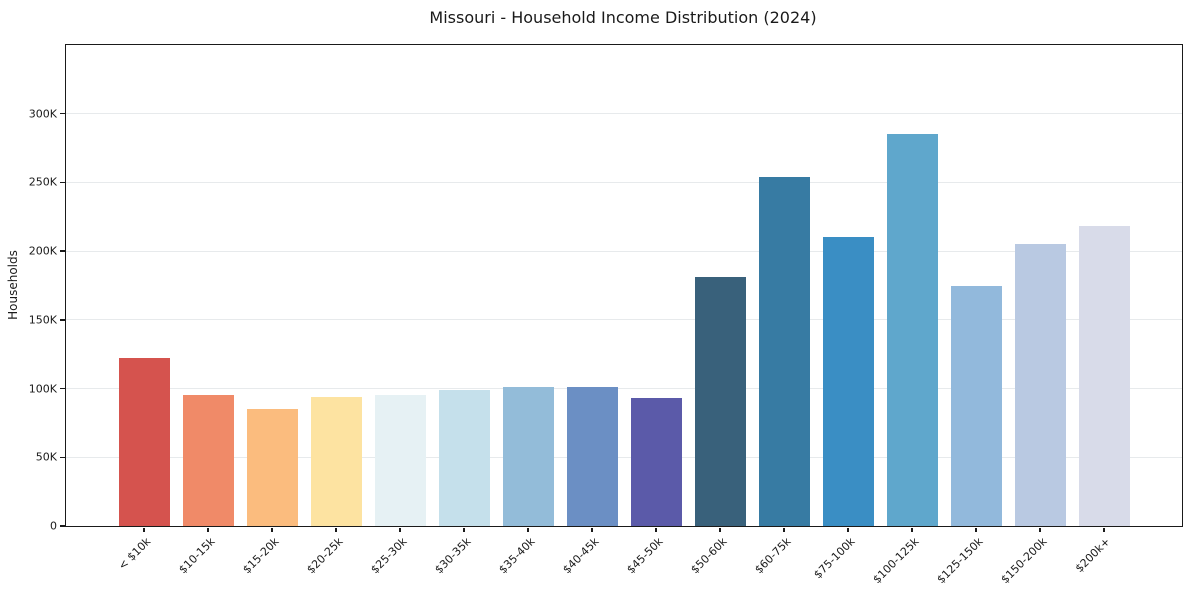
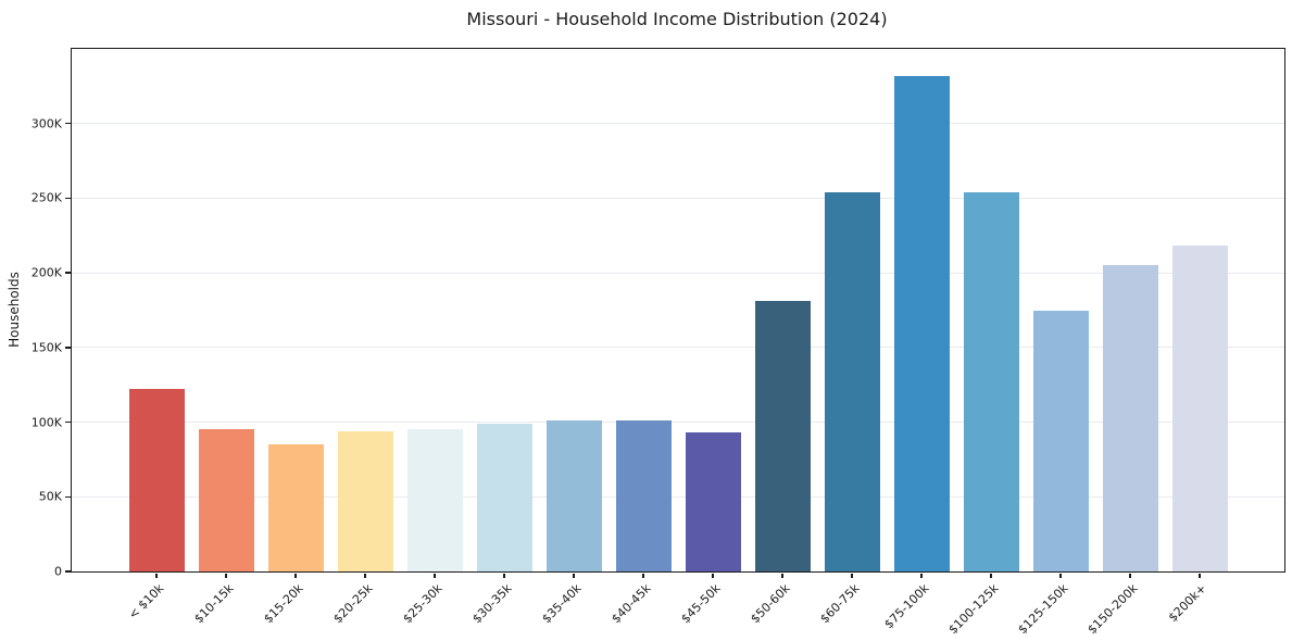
$75-100k: 210K -> 332K
$100-125k: 285K -> 254K
